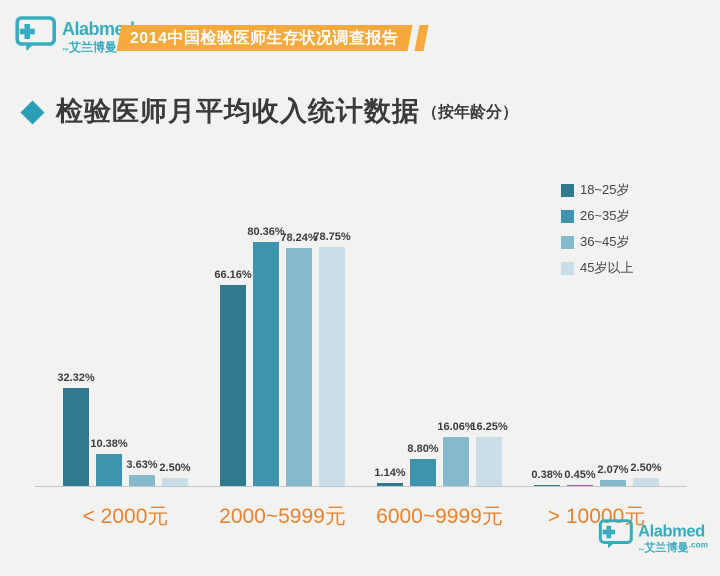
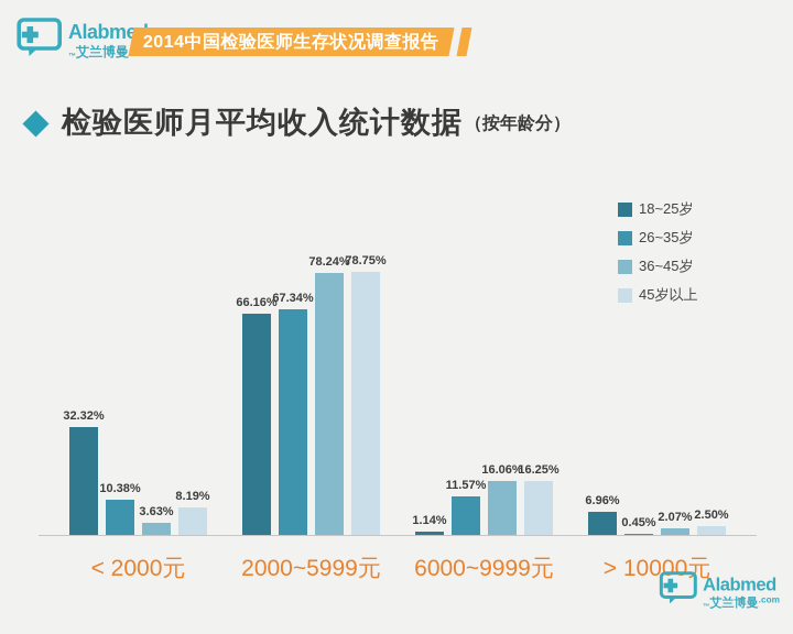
45岁以上/< 2000元: 2.50% -> 8.19%
26~35岁/2000~5999元: 80.36% -> 67.34%
26~35岁/6000~9999元: 8.80% -> 11.57%
18~25岁/> 10000元: 0.38% -> 6.96%
